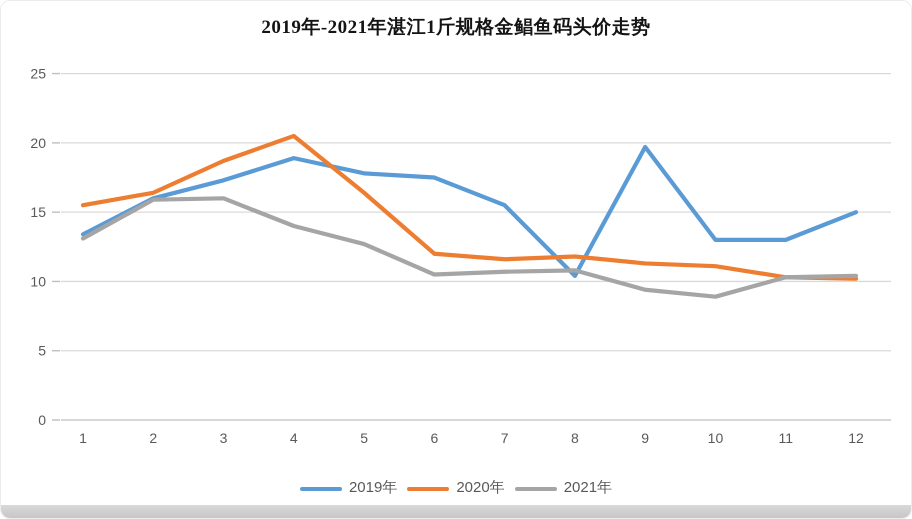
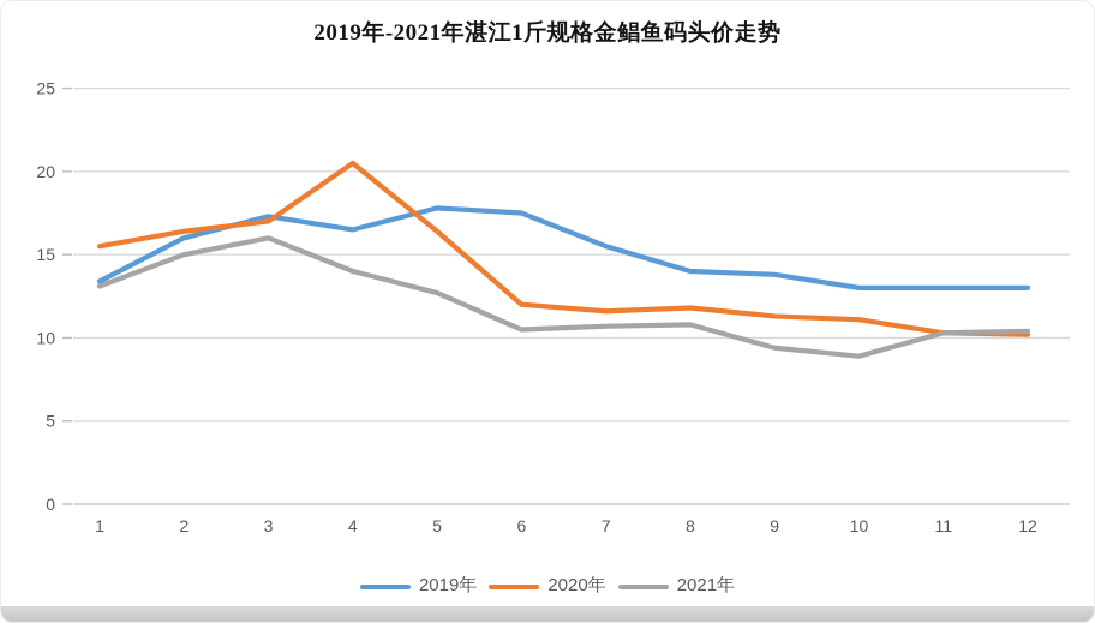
2021年/2: 15.9 -> 15.0
2020年/3: 18.7 -> 17.0
2019年/4: 18.9 -> 16.5
2019年/8: 10.4 -> 14.0
2019年/9: 19.7 -> 13.8
2019年/12: 15.0 -> 13.0
